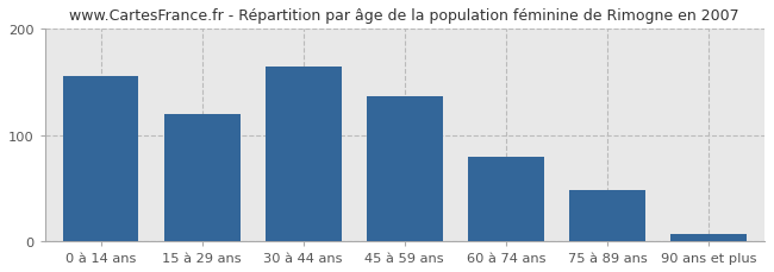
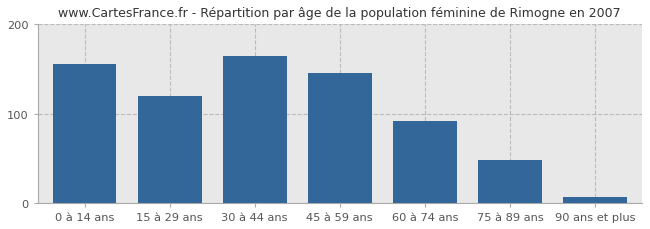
45 à 59 ans: 137 -> 146
60 à 74 ans: 80 -> 92
